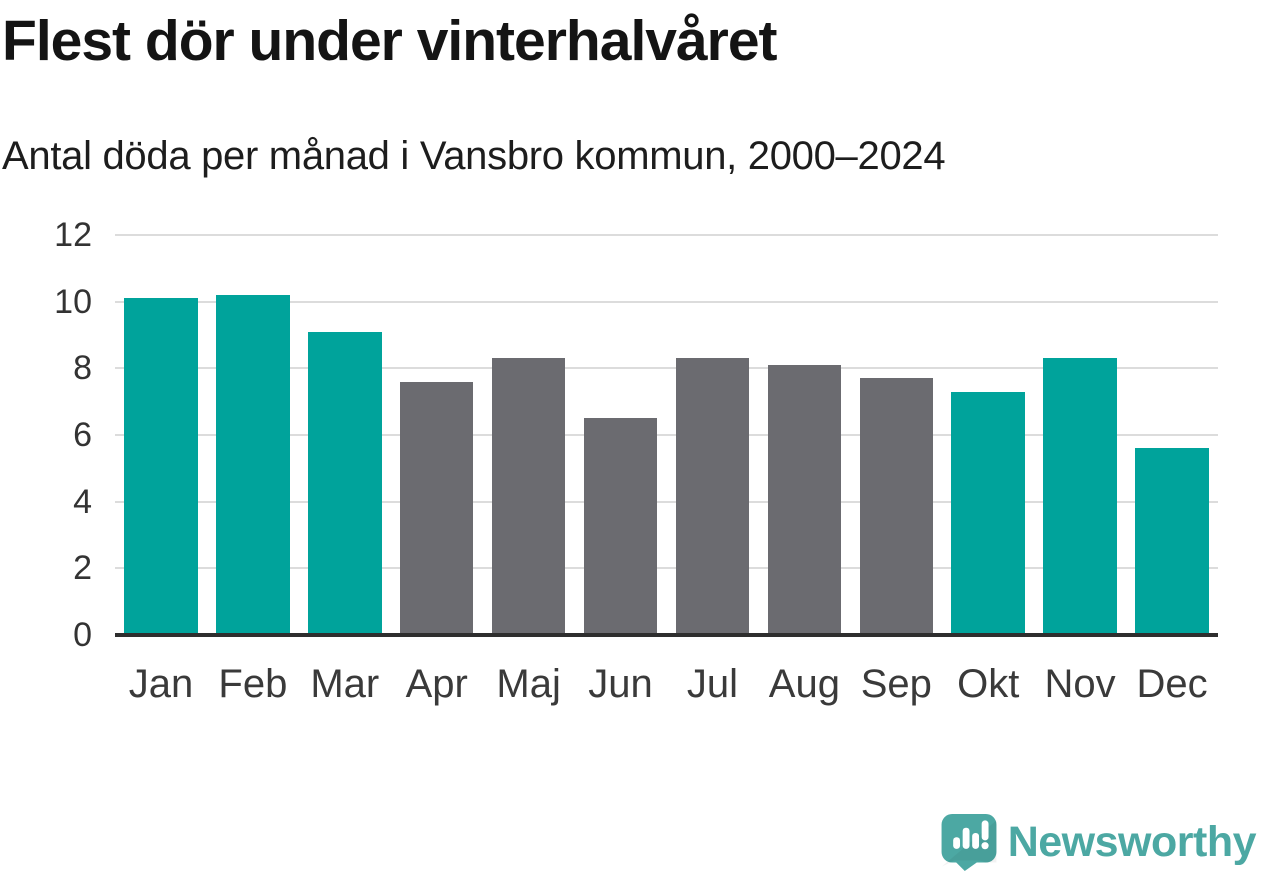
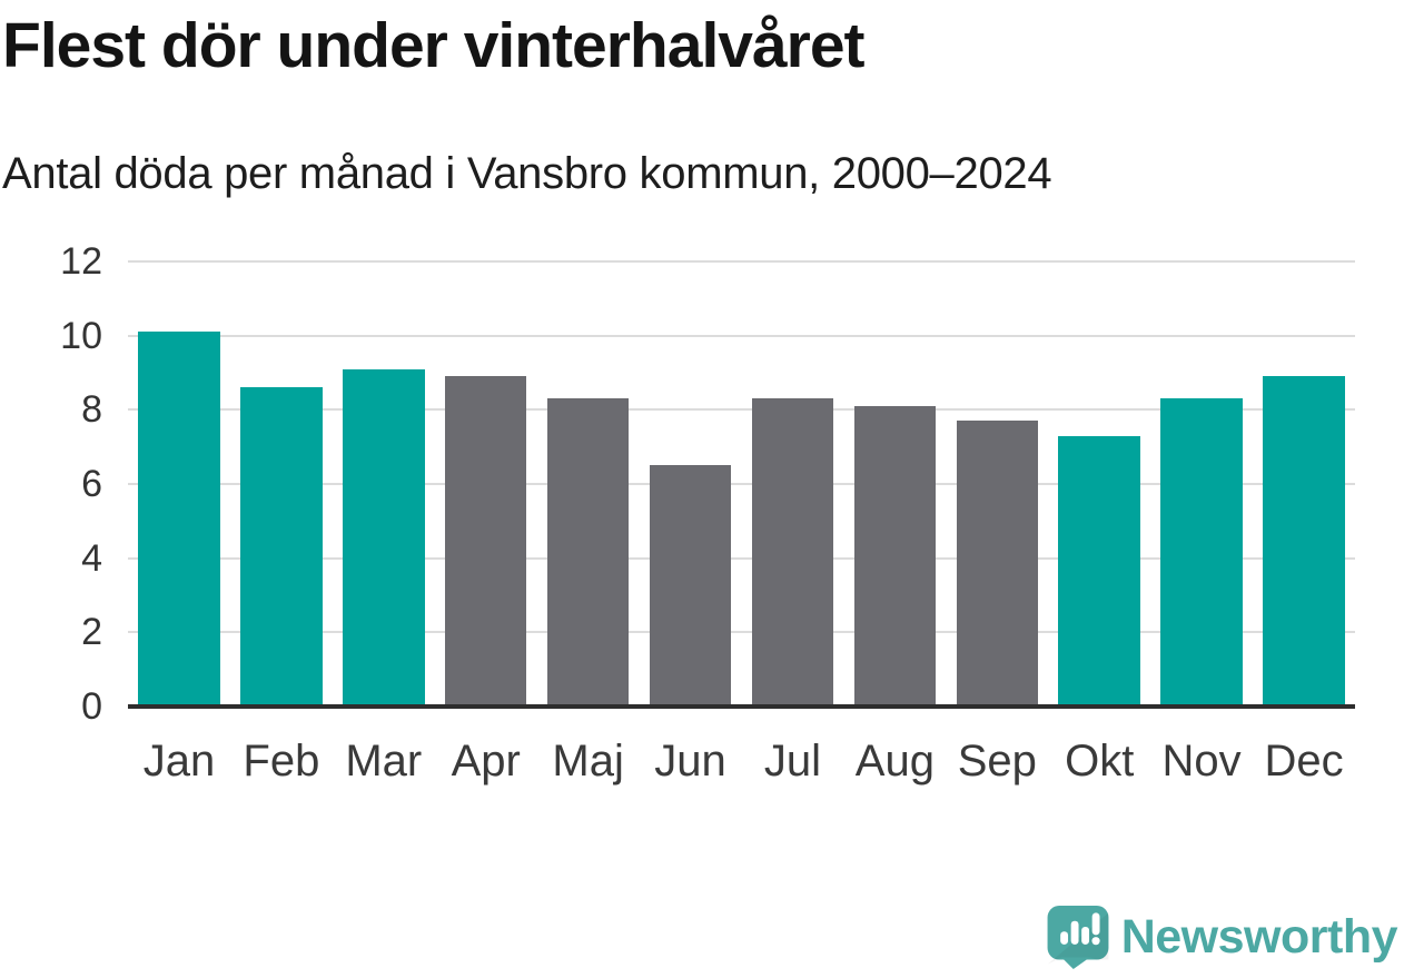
Feb: 10.2 -> 8.6
Apr: 7.6 -> 8.9
Dec: 5.6 -> 8.9
